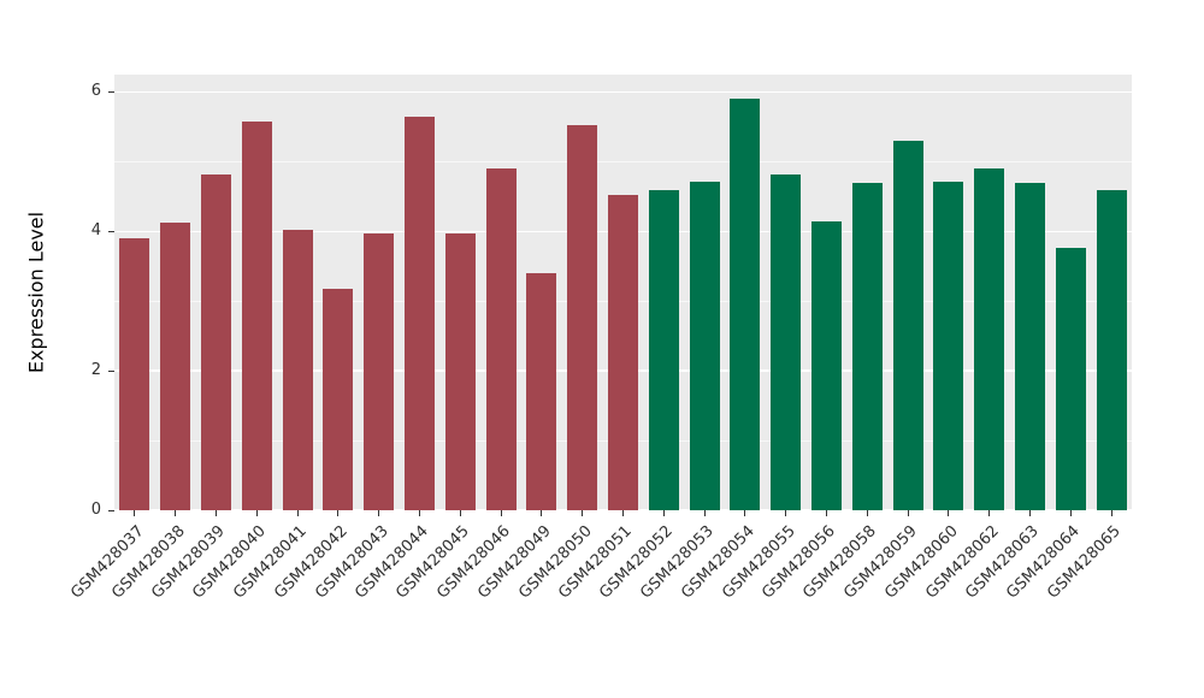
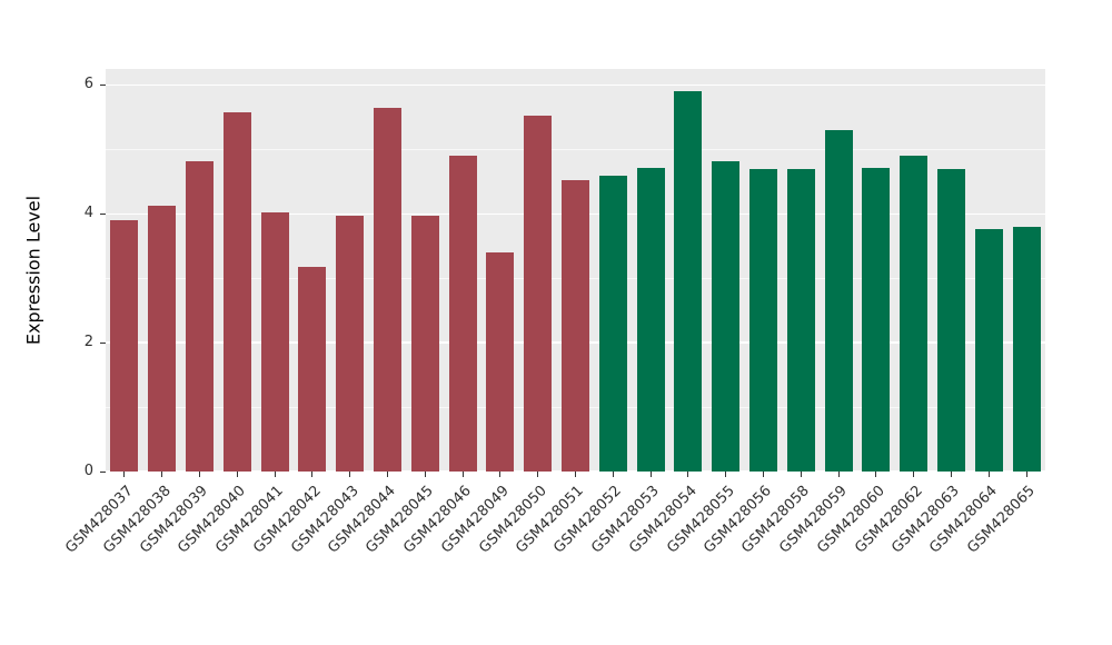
GSM428056: 4.2 -> 4.7
GSM428065: 4.6 -> 3.8
